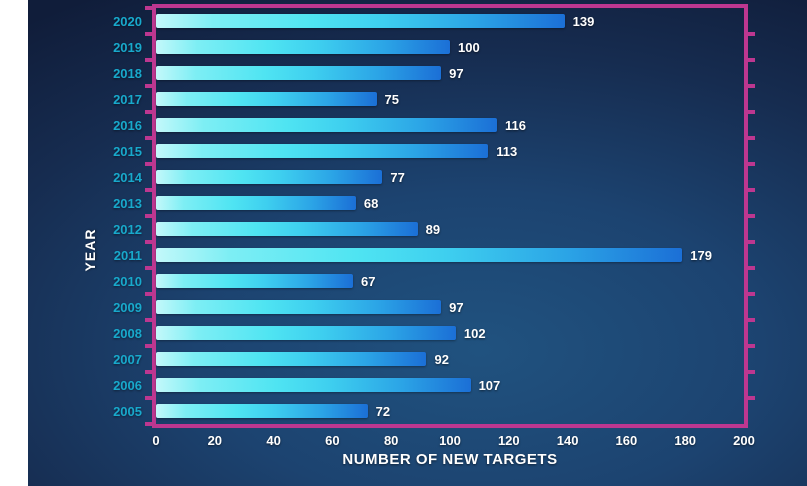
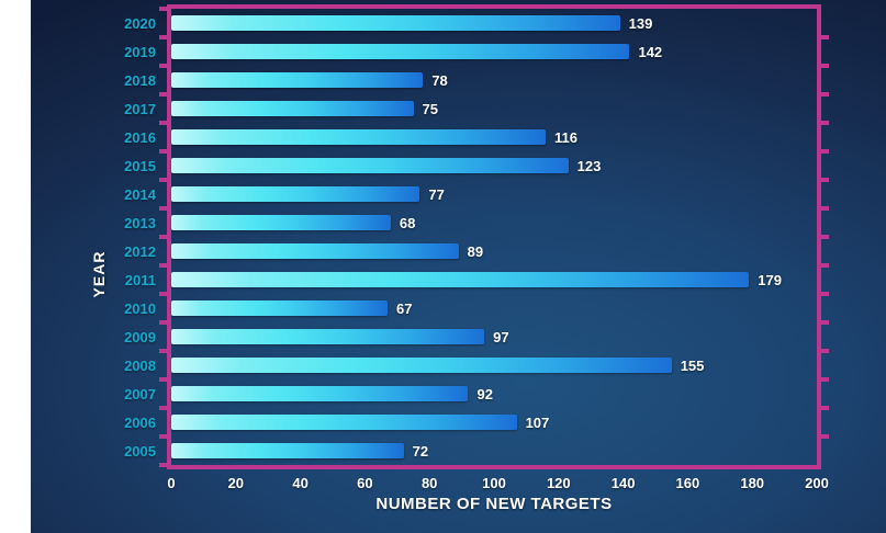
2019: 100 -> 142
2018: 97 -> 78
2015: 113 -> 123
2008: 102 -> 155
